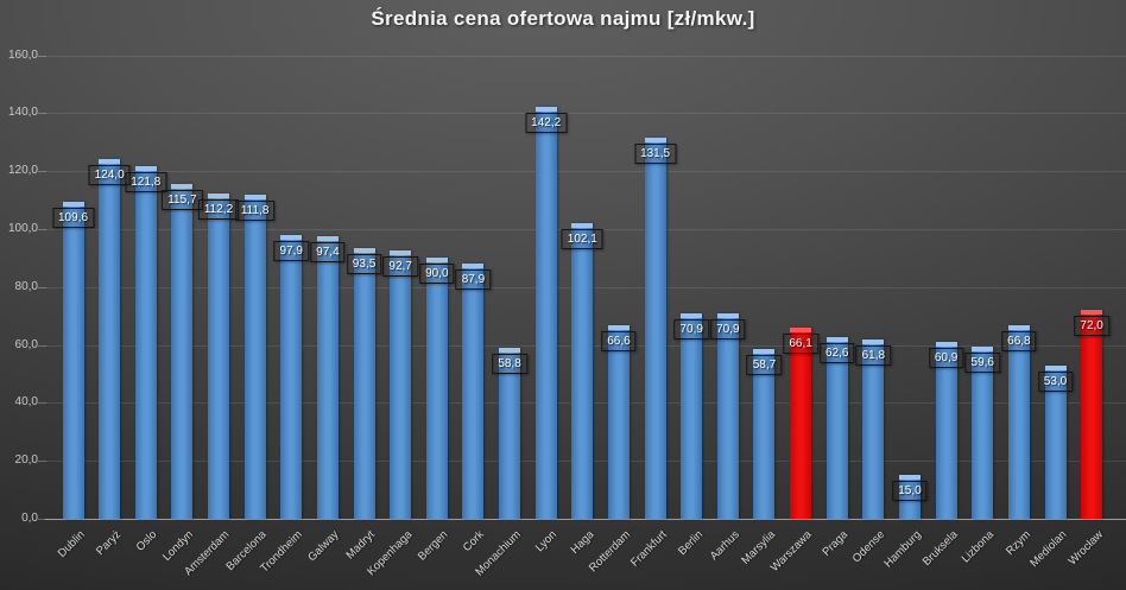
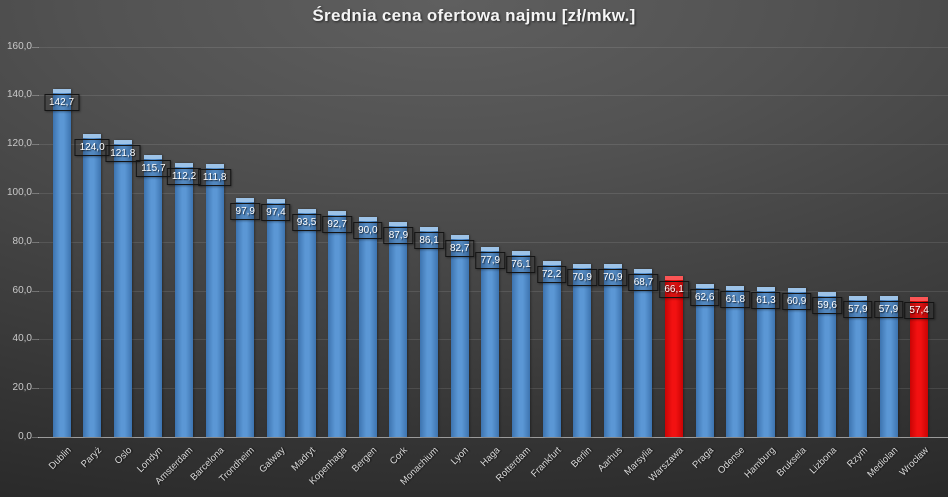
Dublin: 109,6 -> 142,7
Monachium: 58,8 -> 86,1
Lyon: 142,2 -> 82,7
Haga: 102,1 -> 77,9
Rotterdam: 66,6 -> 76,1
Frankfurt: 131,5 -> 72,2
Marsylia: 58,7 -> 68,7
Hamburg: 15,0 -> 61,3
Rzym: 66,8 -> 57,9
Mediolan: 53,0 -> 57,9
Wrocław: 72,0 -> 57,4
